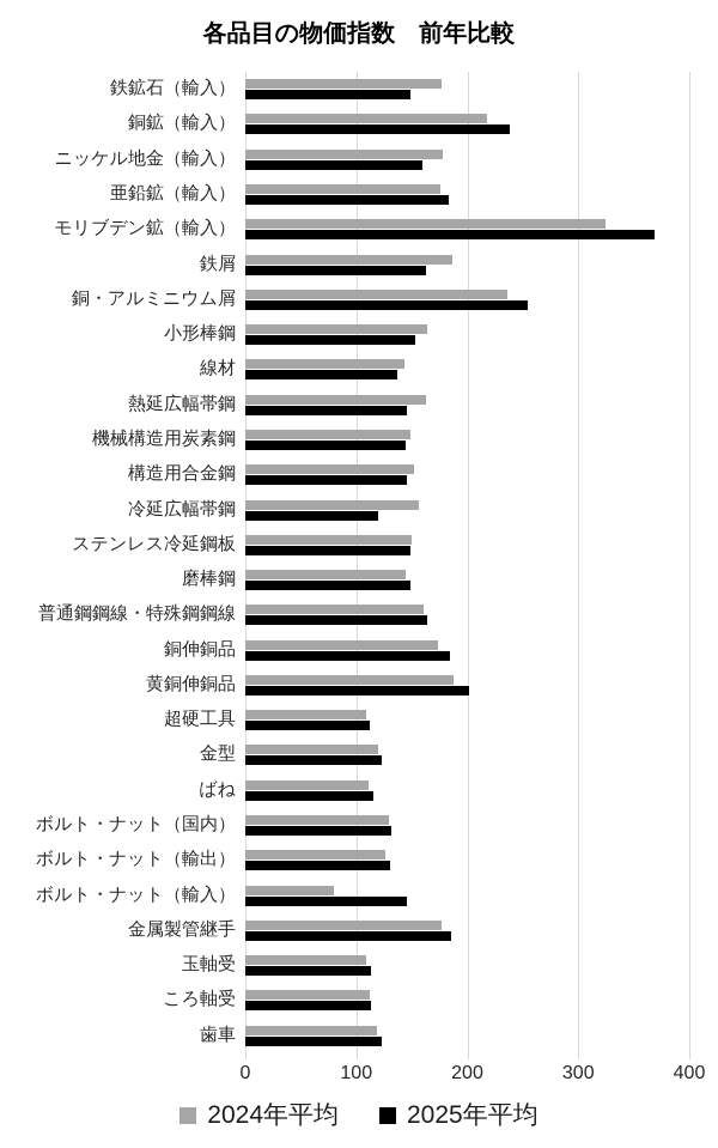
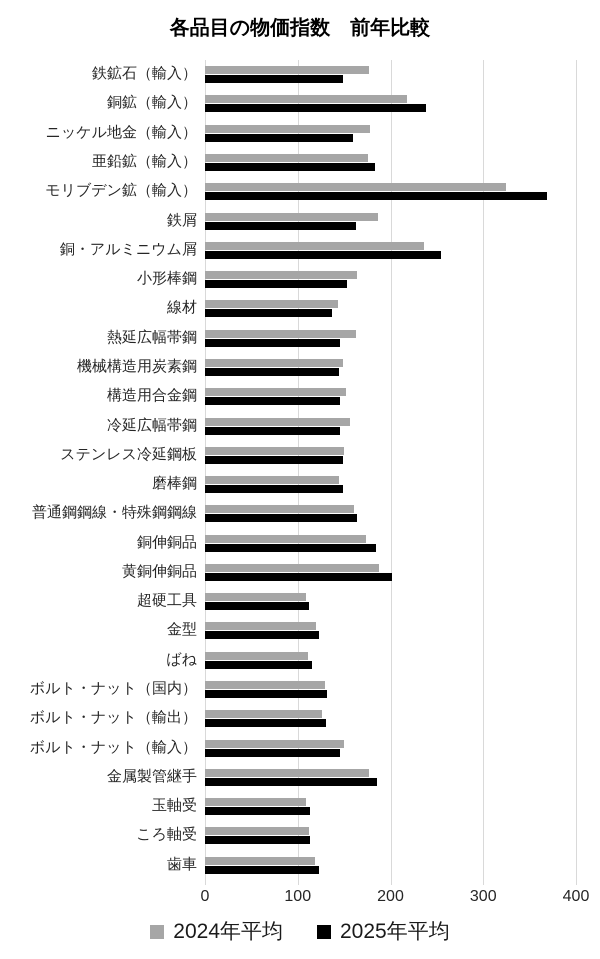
2025年平均/冷延広幅帯鋼: 120 -> 150
2024年平均/ボルト・ナット（輸入）: 80 -> 150
